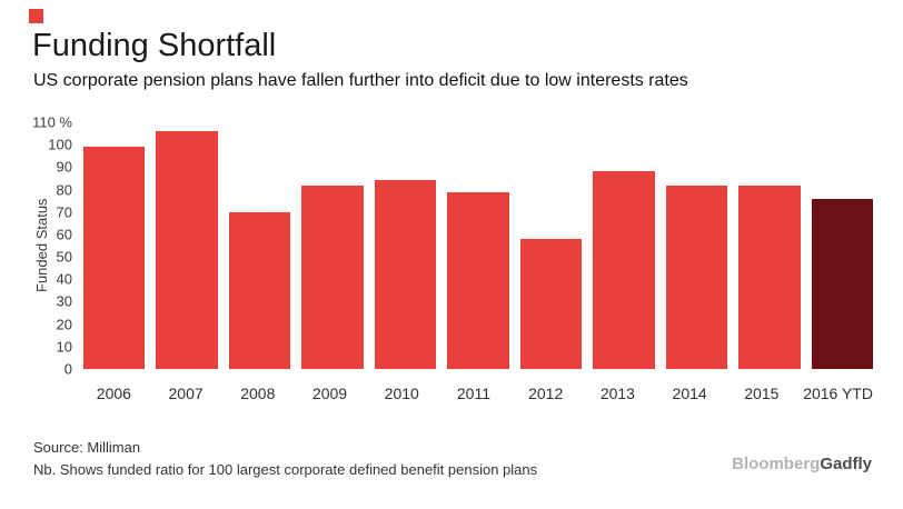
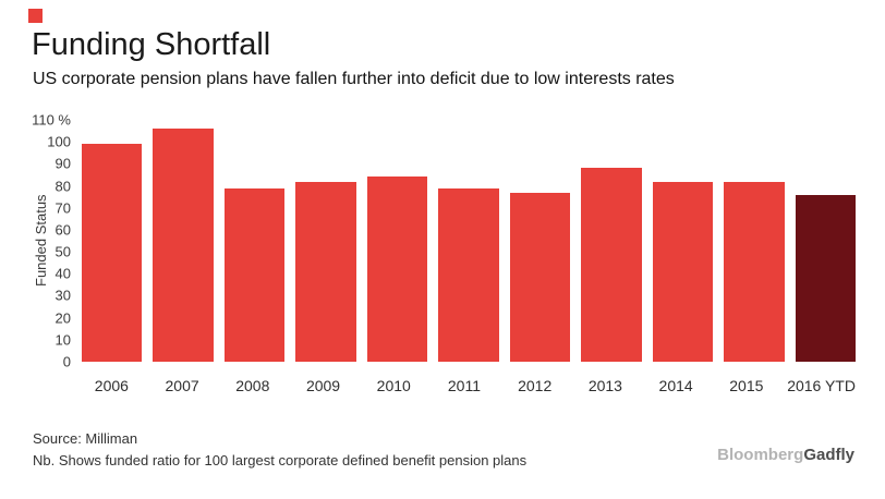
2008: 70% -> 79%
2012: 58% -> 77%
